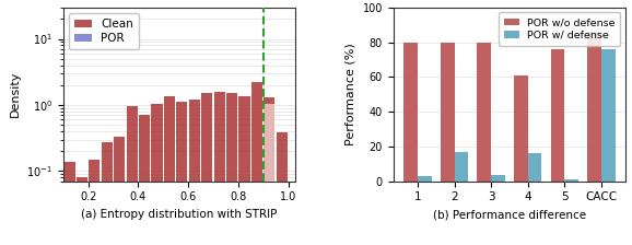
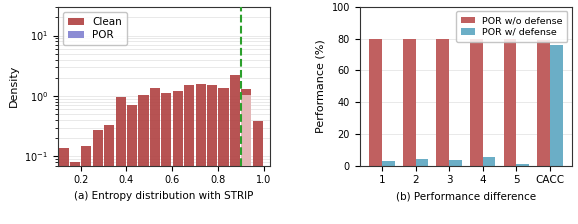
POR w/ defense/2: 17 -> 4
POR w/o defense/4: 61 -> 80
POR w/ defense/4: 16 -> 6
POR w/o defense/5: 76 -> 80
POR w/o defense/CACC: 86 -> 79
